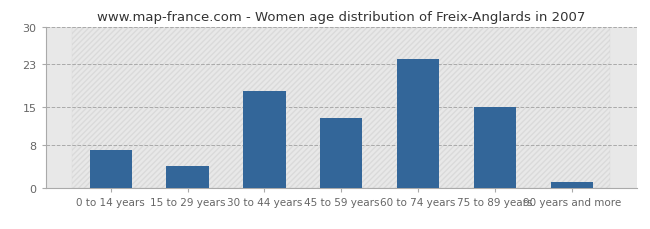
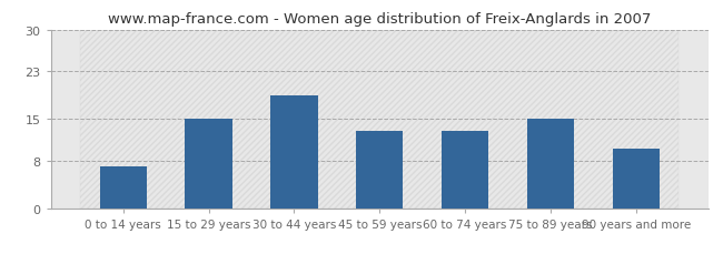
15 to 29 years: 4 -> 15
30 to 44 years: 18 -> 19
60 to 74 years: 24 -> 13
90 years and more: 1 -> 10
